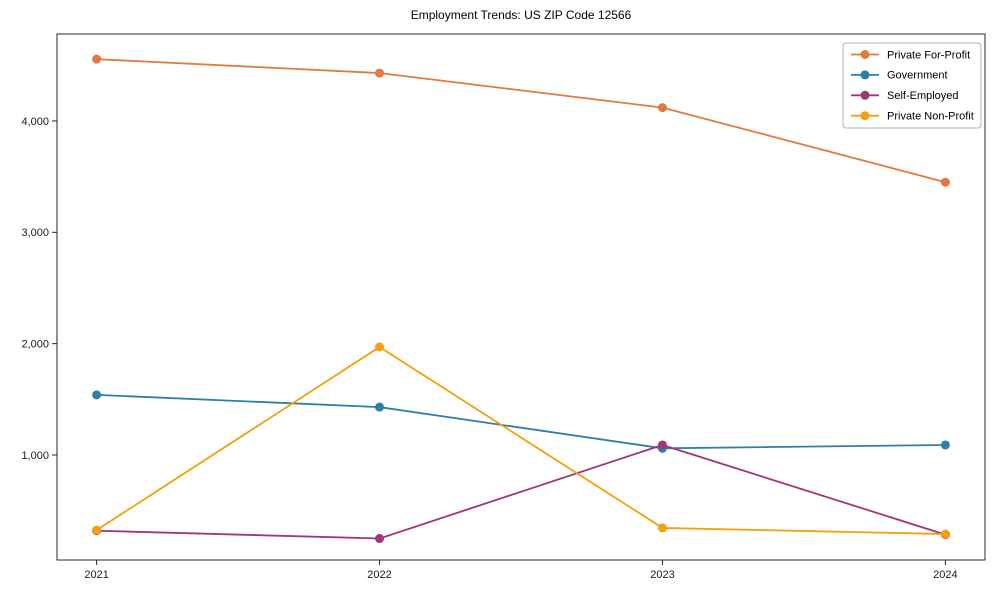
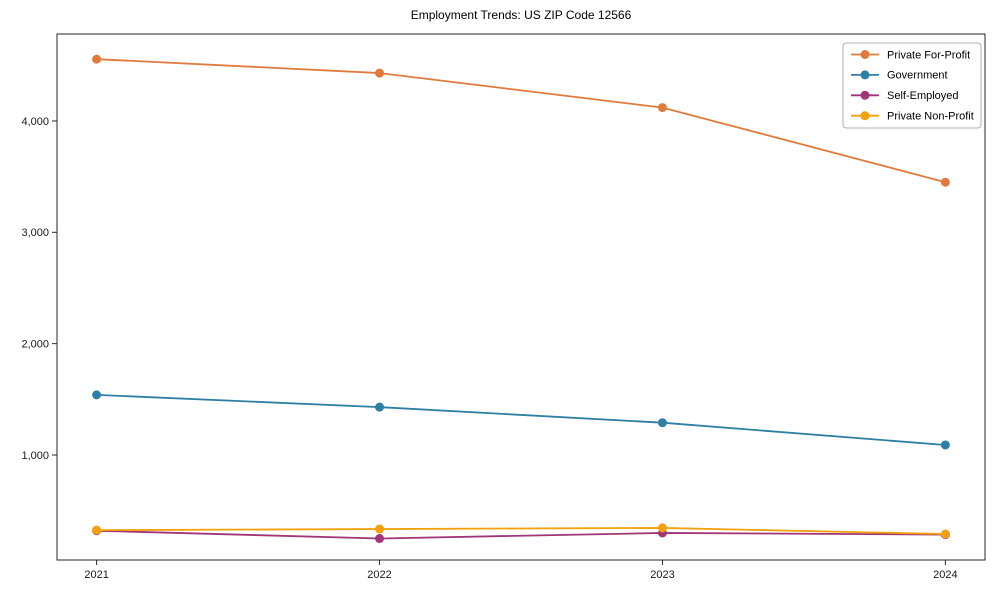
Private Non-Profit/2022: 1970 -> 340
Government/2023: 1060 -> 1290
Self-Employed/2023: 1090 -> 300
